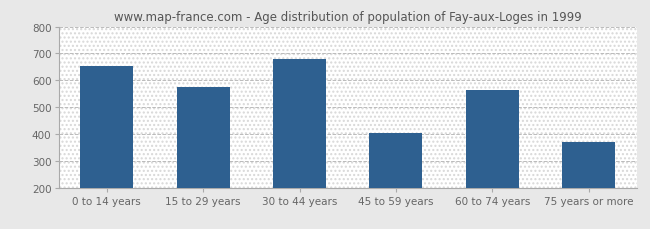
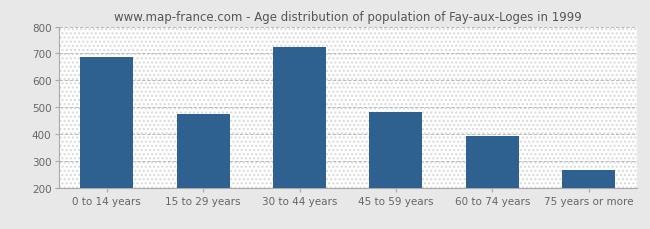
0 to 14 years: 655 -> 685
15 to 29 years: 575 -> 474
30 to 44 years: 680 -> 725
45 to 59 years: 405 -> 482
60 to 74 years: 565 -> 394
75 years or more: 370 -> 266
